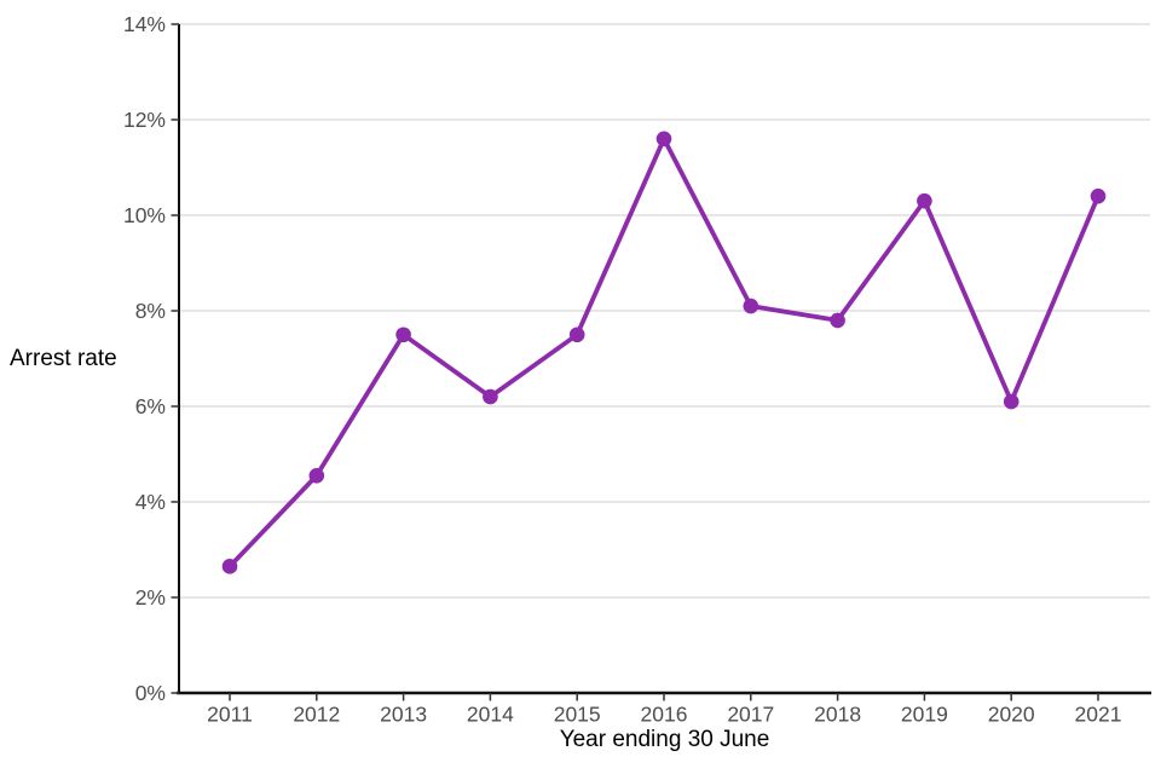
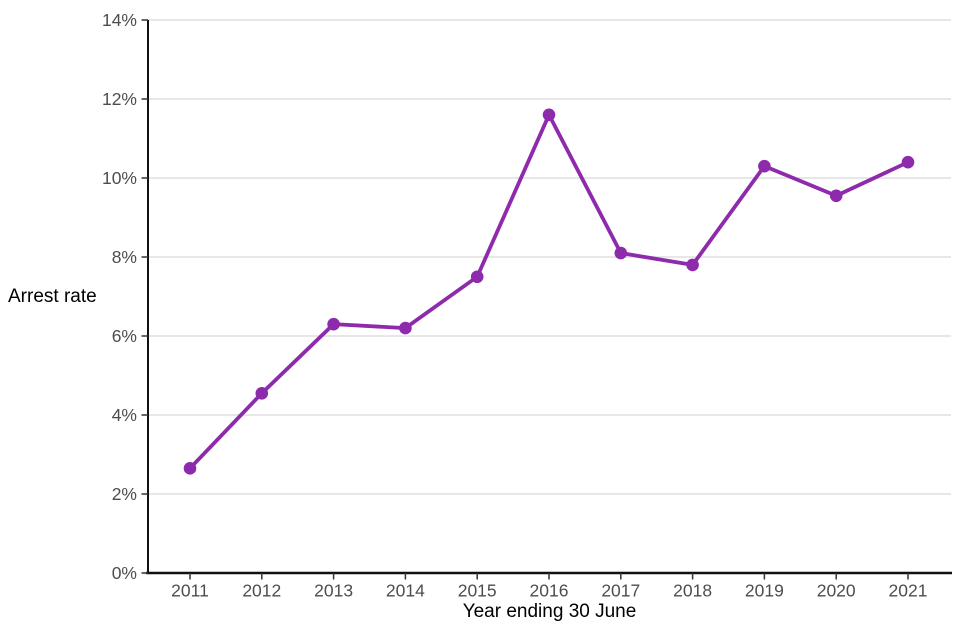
2013: 7.5% -> 6.3%
2020: 6.1% -> 9.6%
